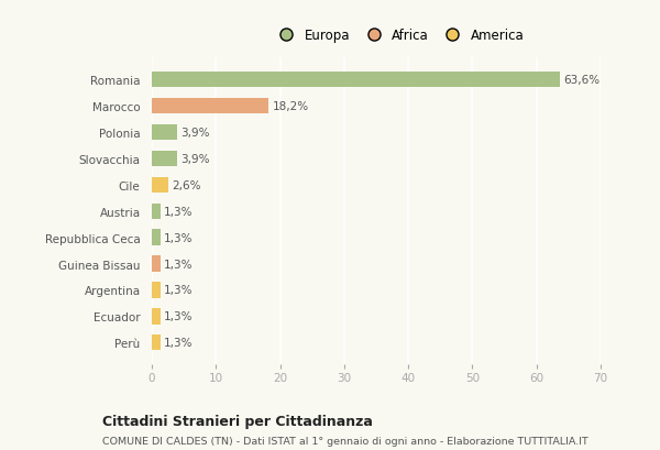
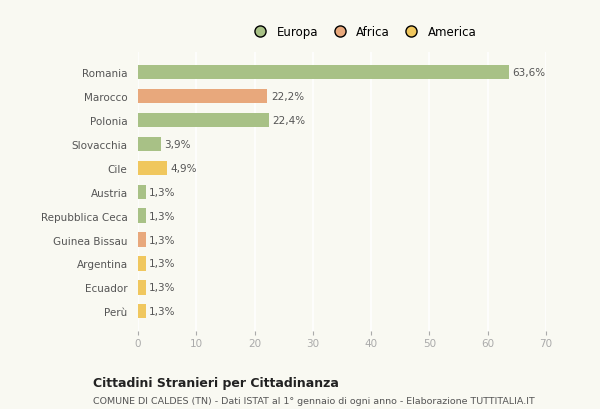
Marocco: 18,2% -> 22,2%
Polonia: 3,9% -> 22,4%
Cile: 2,6% -> 4,9%
